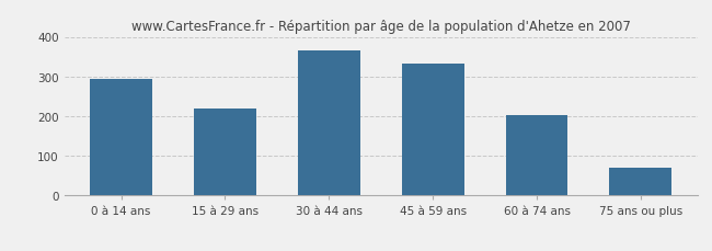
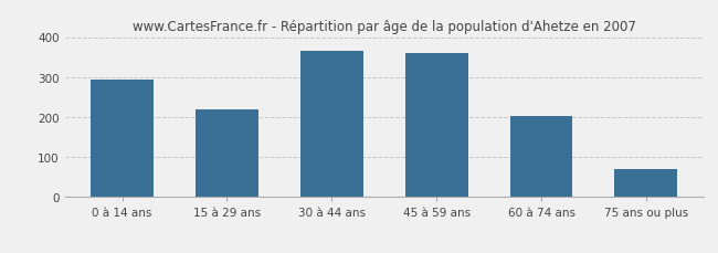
45 à 59 ans: 333 -> 360
